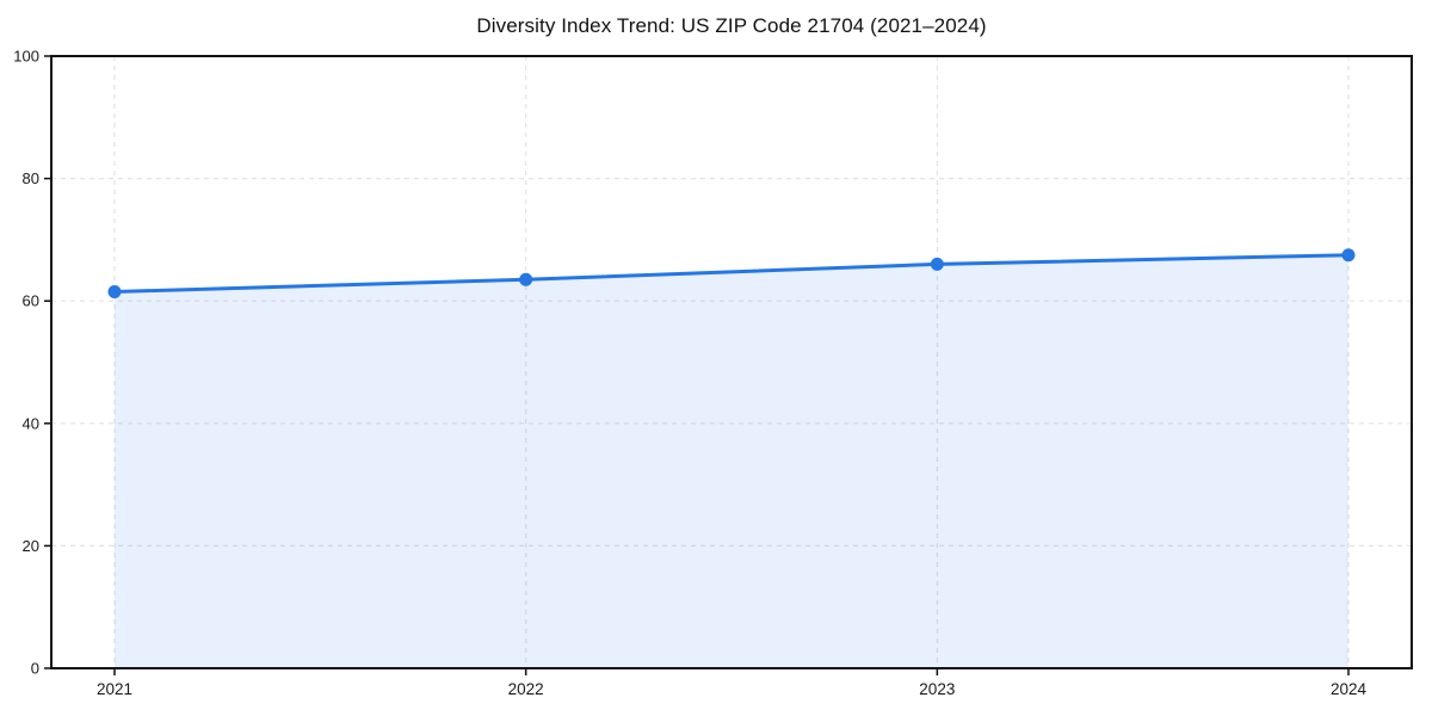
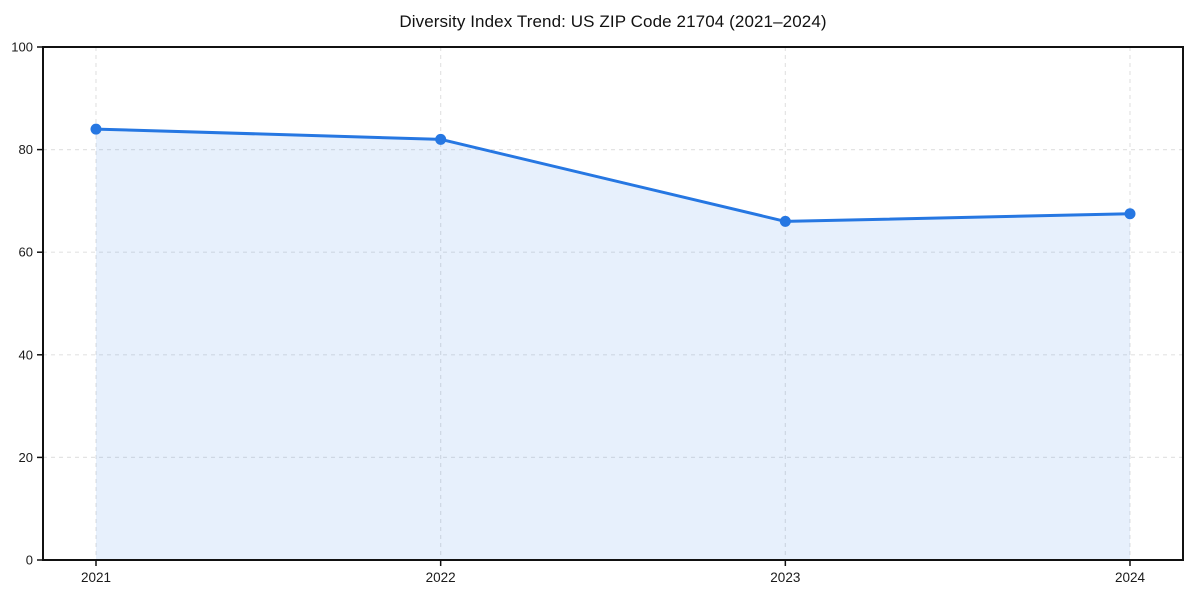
2021: 62 -> 84
2022: 64 -> 82
